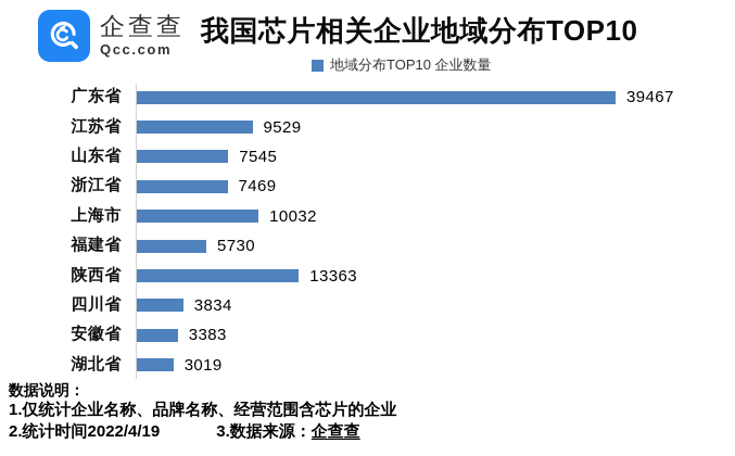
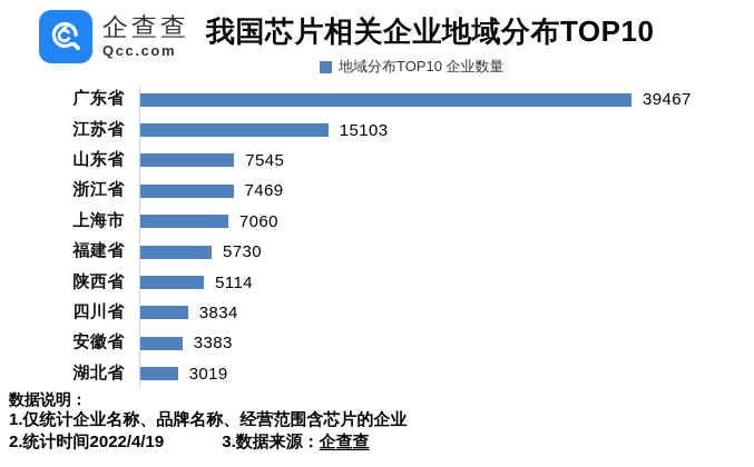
江苏省: 9529 -> 15103
上海市: 10032 -> 7060
陕西省: 13363 -> 5114
